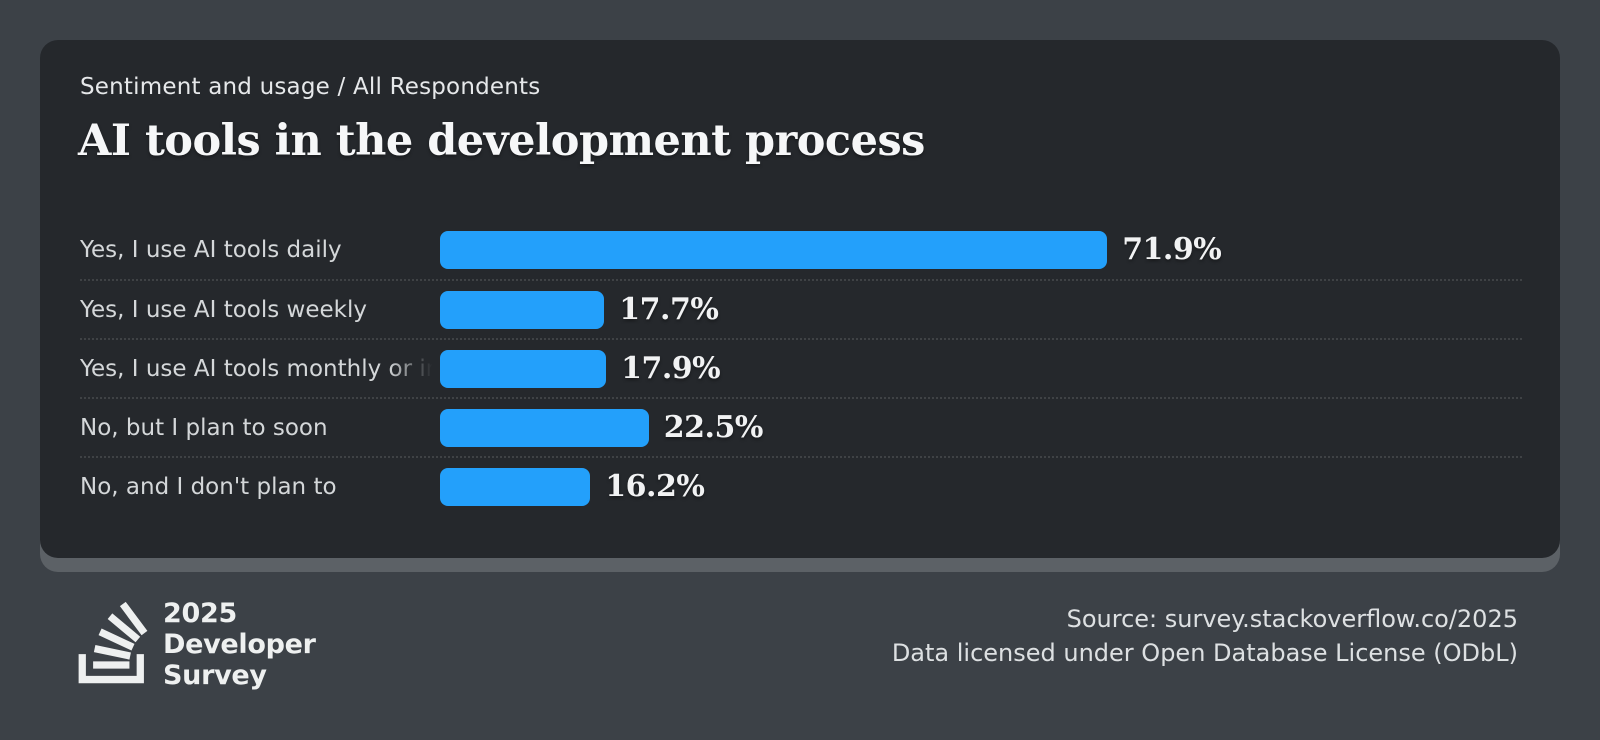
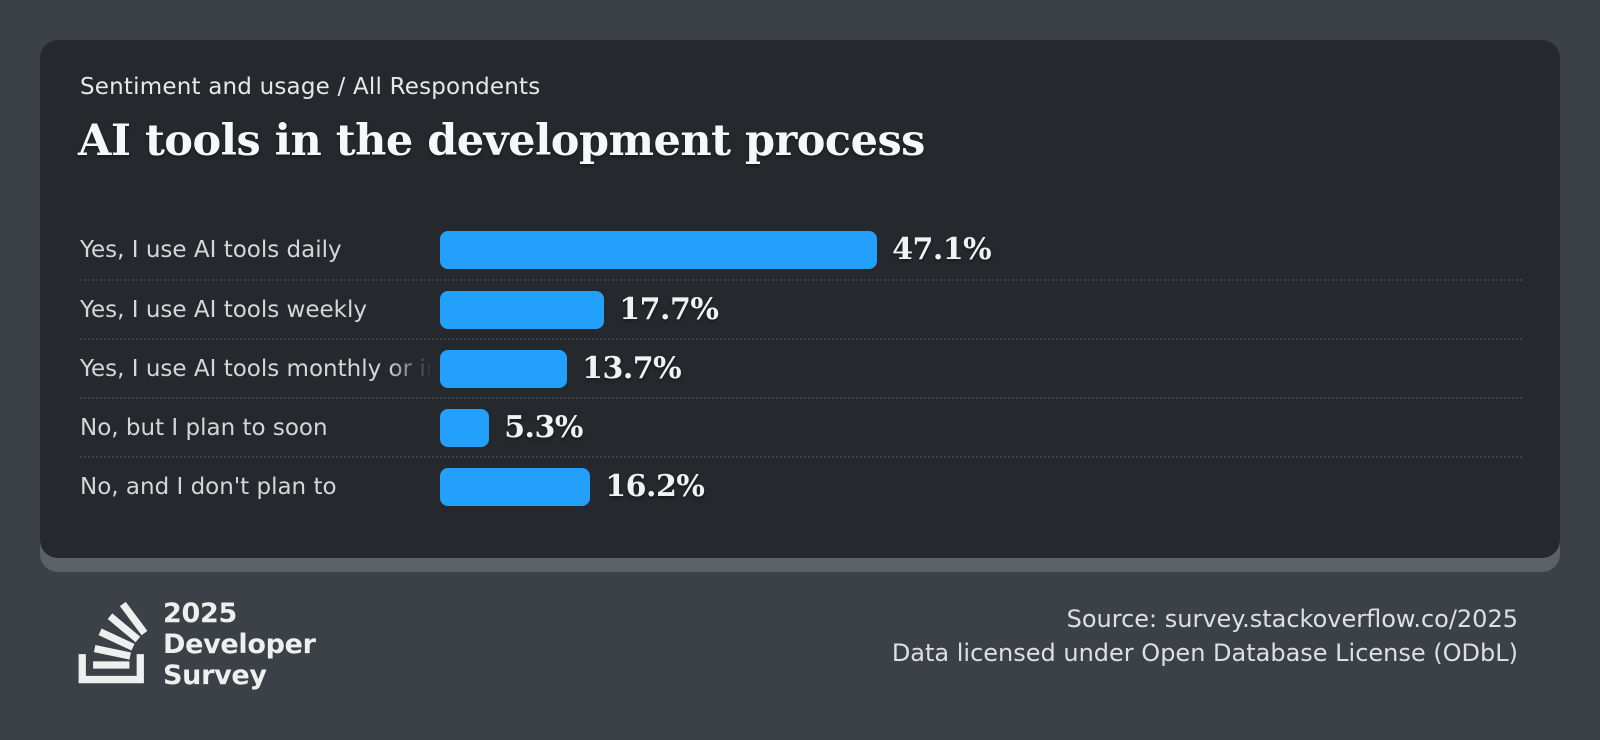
Yes, I use AI tools daily: 71.9% -> 47.1%
Yes, I use AI tools monthly or infrequently: 17.9% -> 13.7%
No, but I plan to soon: 22.5% -> 5.3%
